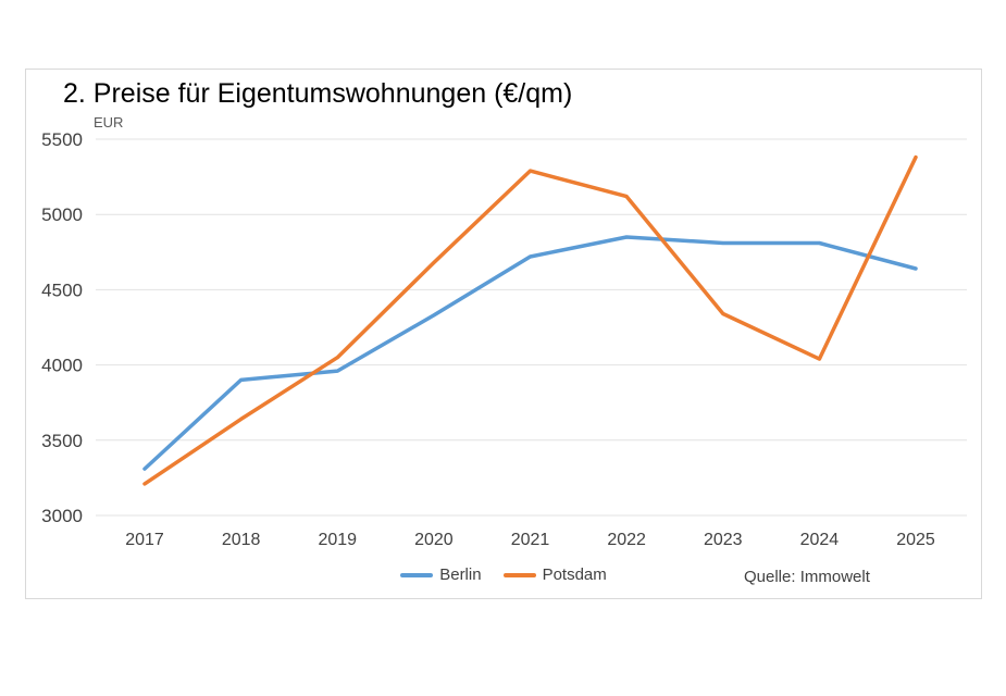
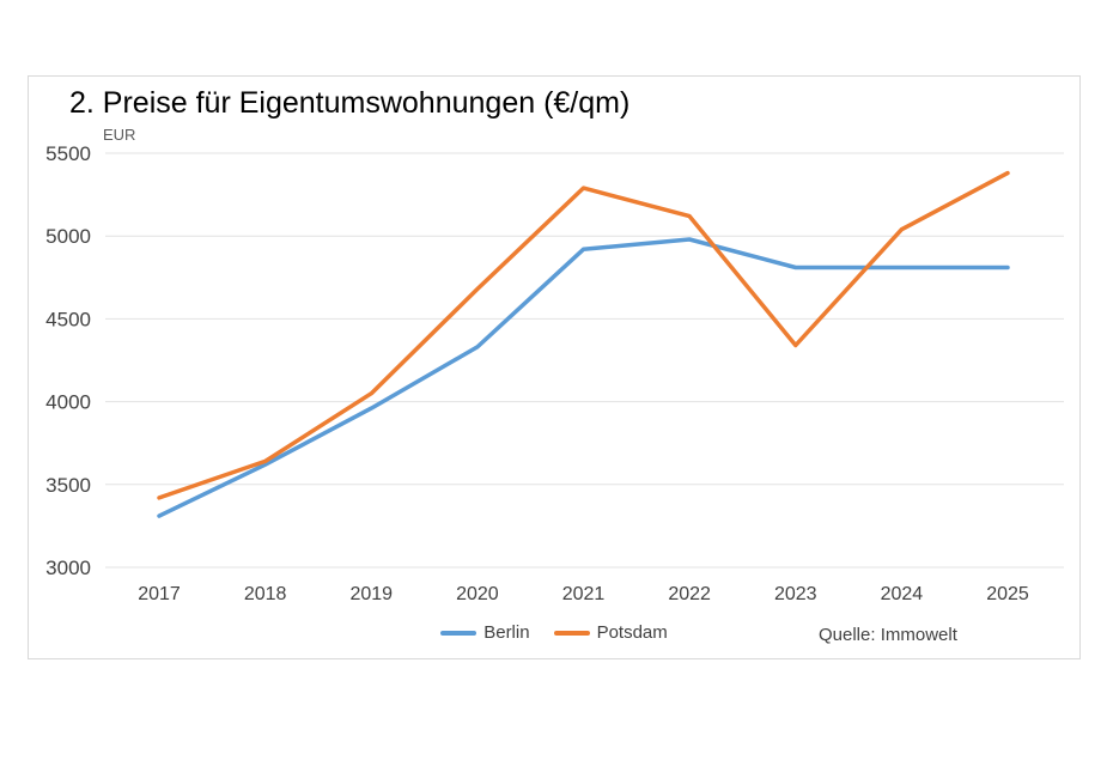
Potsdam/2017: 3210 -> 3420
Berlin/2018: 3900 -> 3620
Berlin/2021: 4720 -> 4920
Berlin/2022: 4850 -> 4980
Potsdam/2024: 4040 -> 5040
Berlin/2025: 4640 -> 4810
